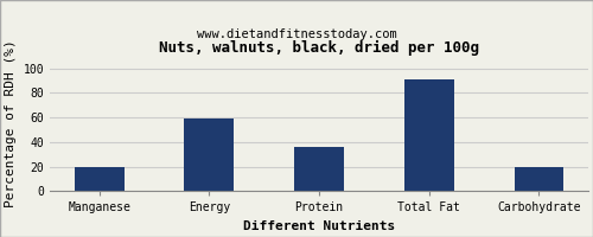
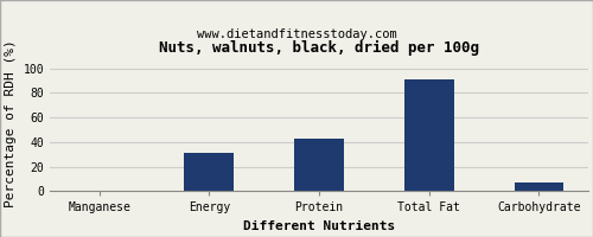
Manganese: 20 -> 0
Energy: 59 -> 31
Protein: 36 -> 43
Carbohydrate: 20 -> 7
